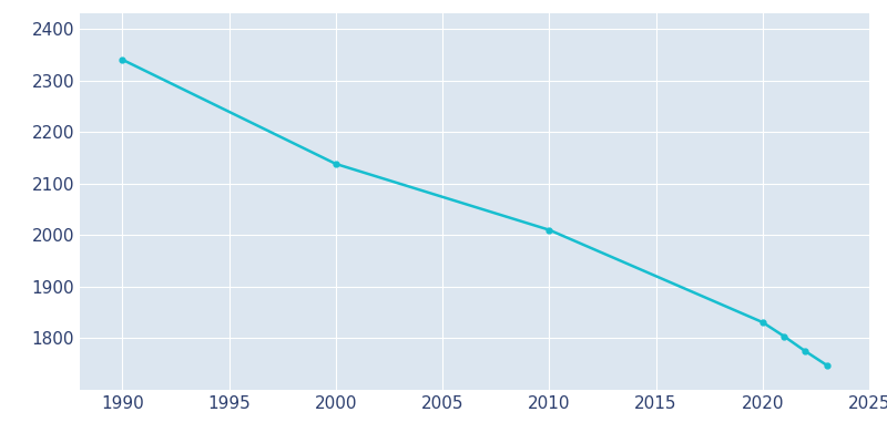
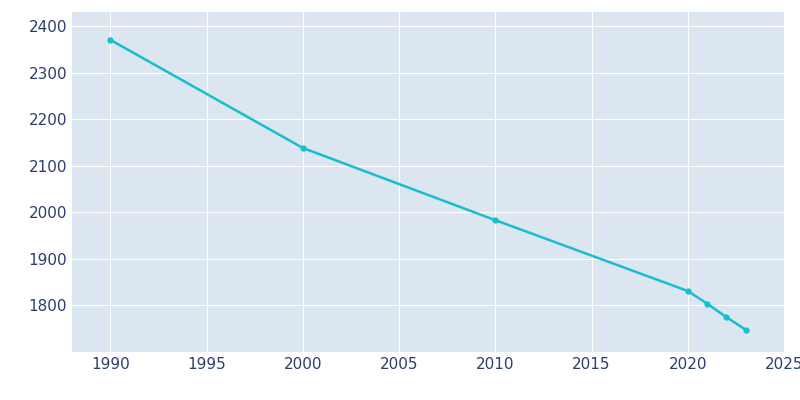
1990: 2340 -> 2370
2010: 2010 -> 1983
